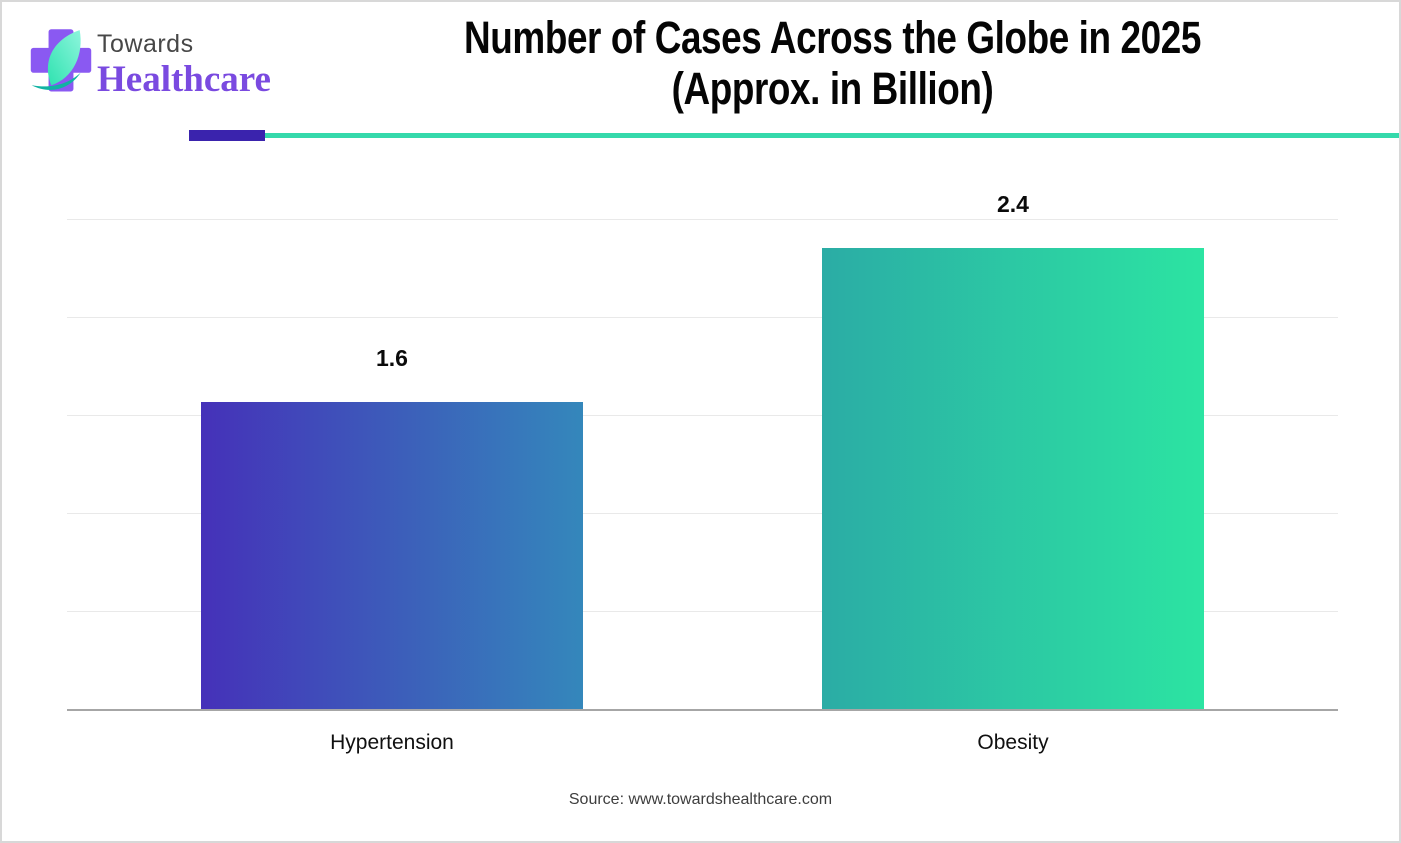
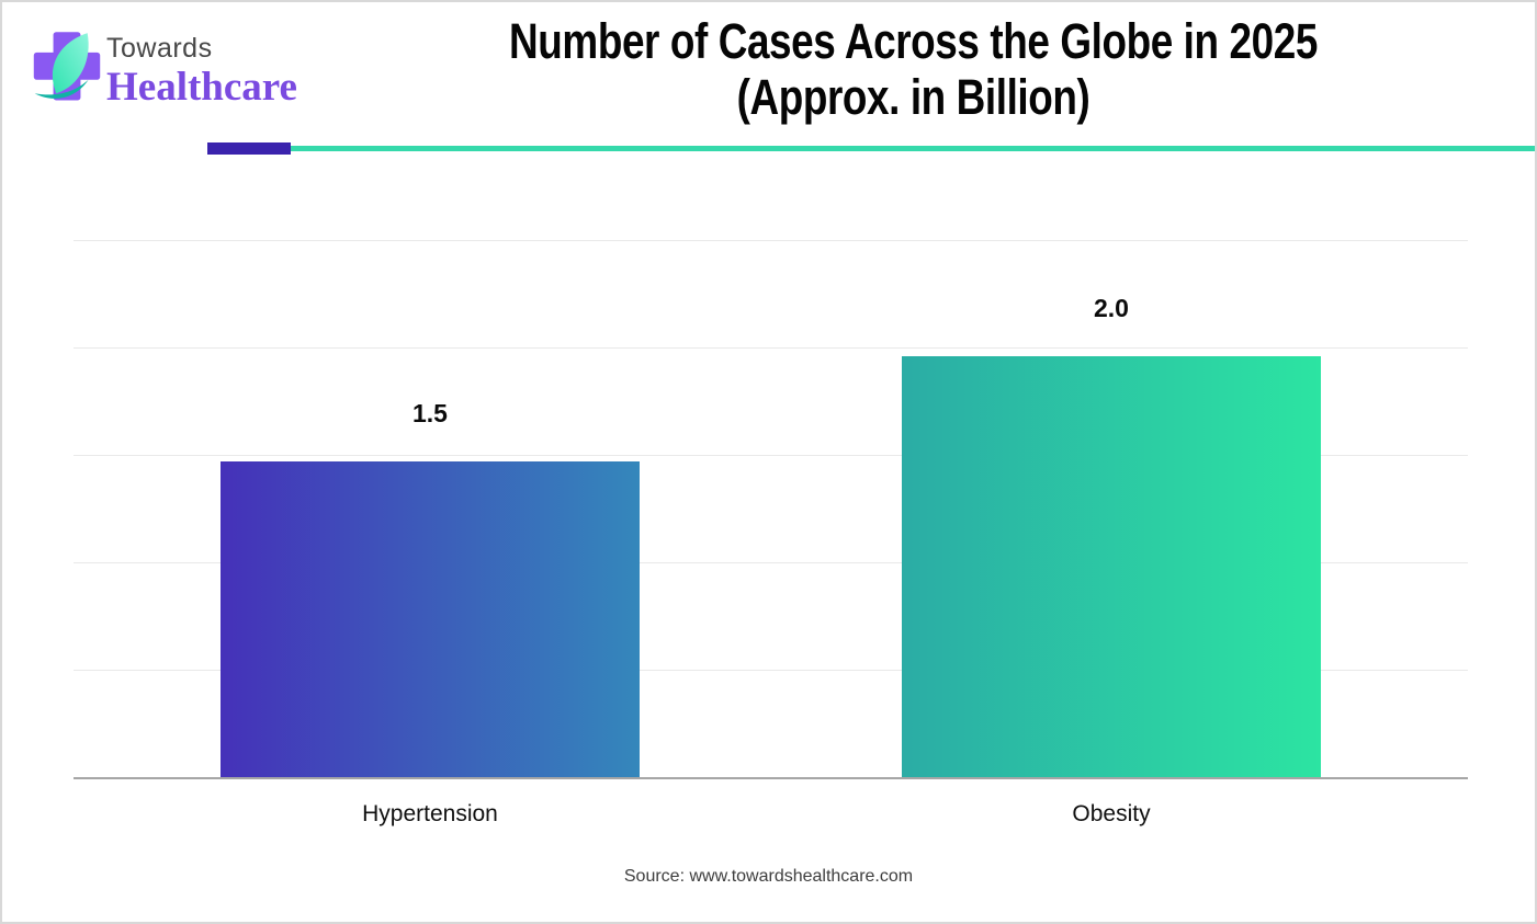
Hypertension: 1.6 -> 1.5
Obesity: 2.4 -> 2.0
